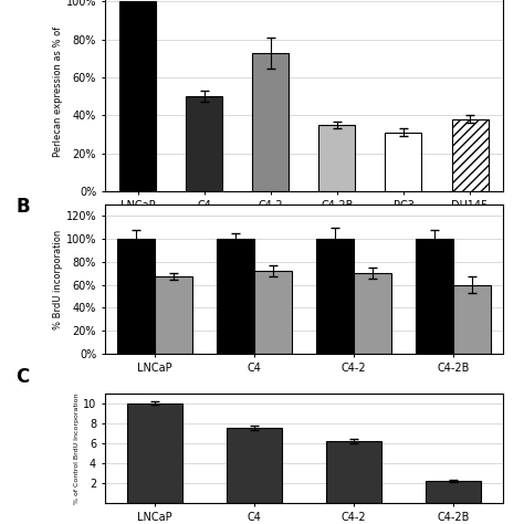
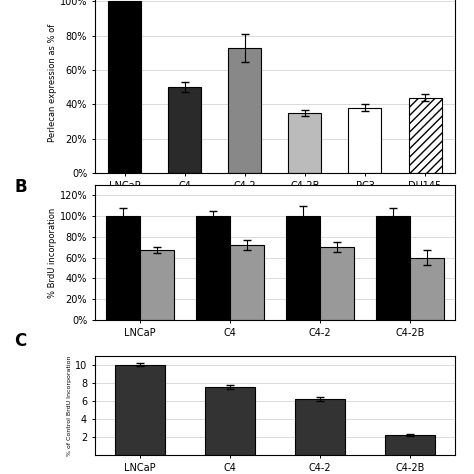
PC3: 31% -> 38%
DU145: 38% -> 44%
